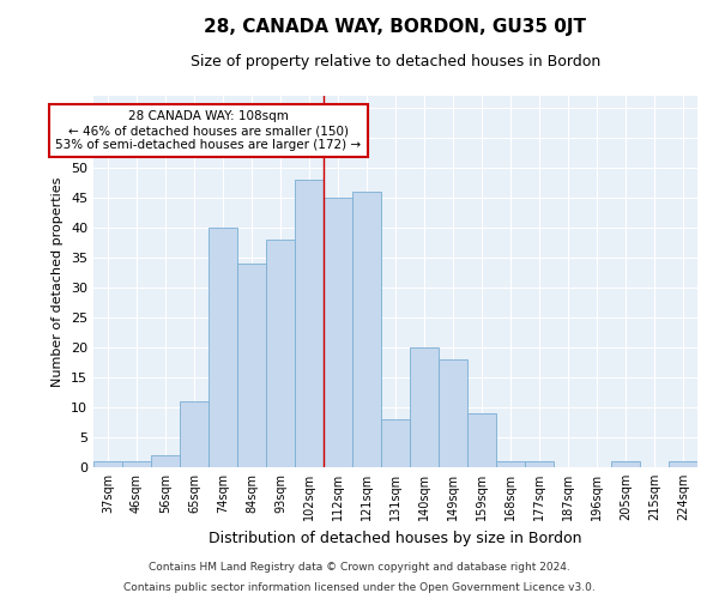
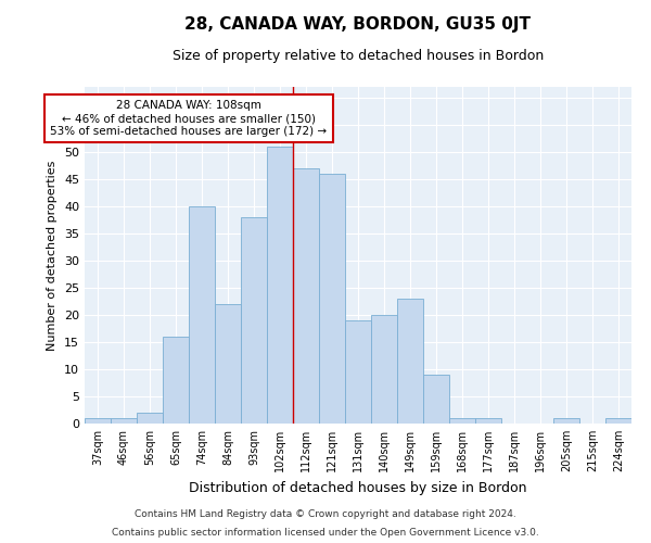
65sqm: 11 -> 16
84sqm: 34 -> 22
102sqm: 48 -> 51
112sqm: 45 -> 47
131sqm: 8 -> 19
149sqm: 18 -> 23
